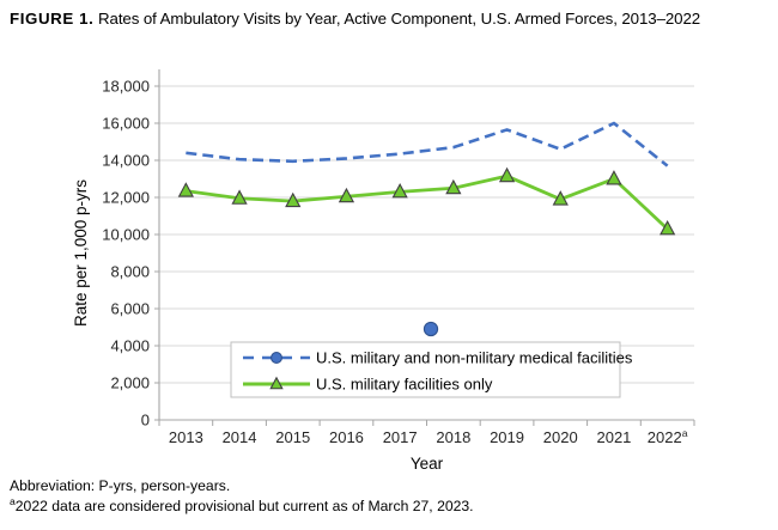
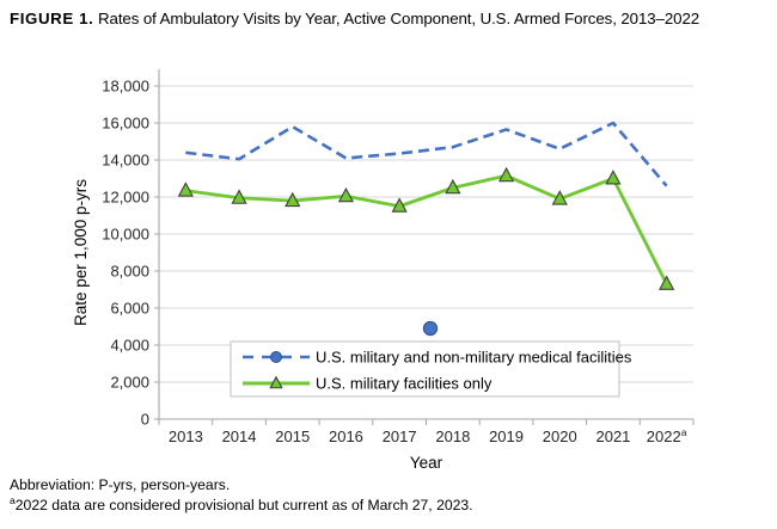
U.S. military and non-military medical facilities/2015: 14000 -> 15800
U.S. military facilities only/2017: 12300 -> 11500
U.S. military and non-military medical facilities/2022: 13700 -> 12600
U.S. military facilities only/2022: 10300 -> 7300
